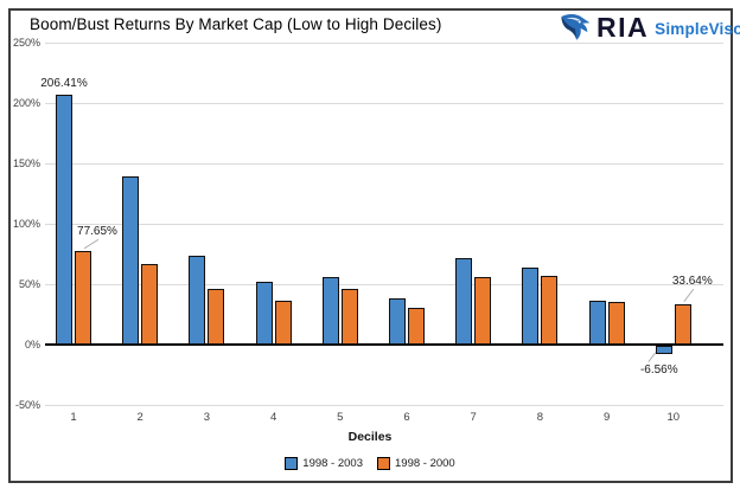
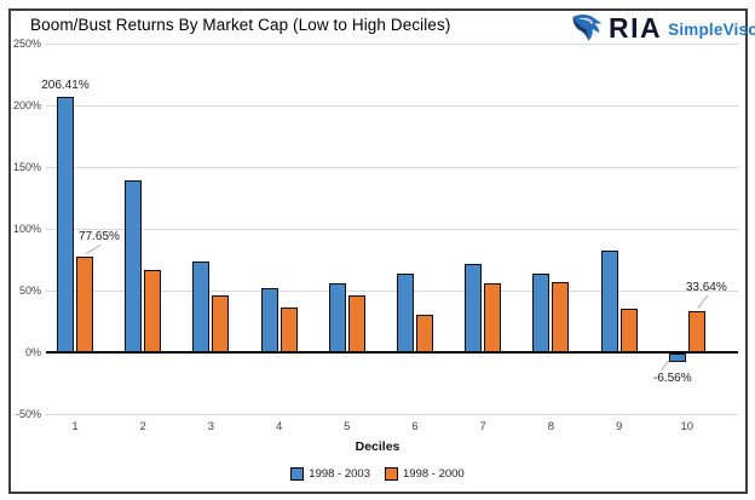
1998 - 2003/6: 38% -> 64%
1998 - 2003/9: 36% -> 82%
